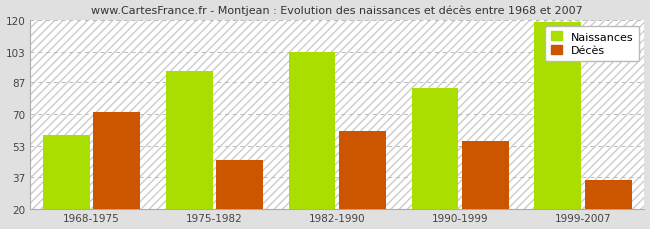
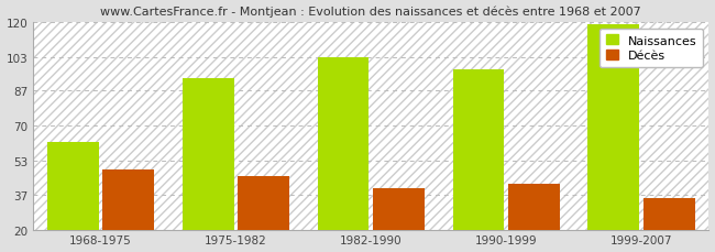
Naissances/1968-1975: 59 -> 62
Décès/1968-1975: 71 -> 49
Décès/1982-1990: 61 -> 40
Naissances/1990-1999: 84 -> 97
Décès/1990-1999: 56 -> 42
